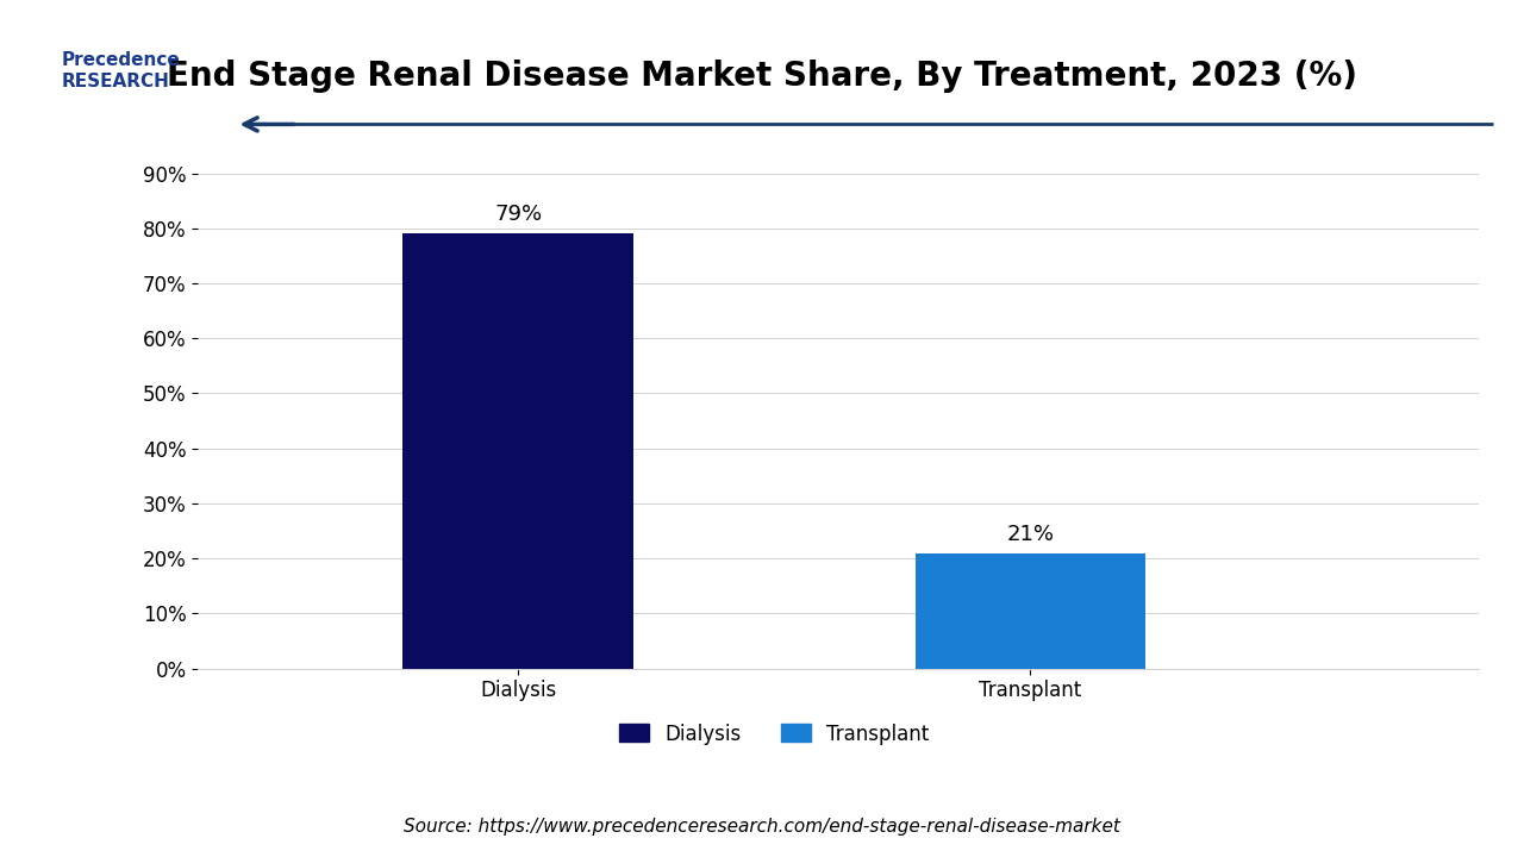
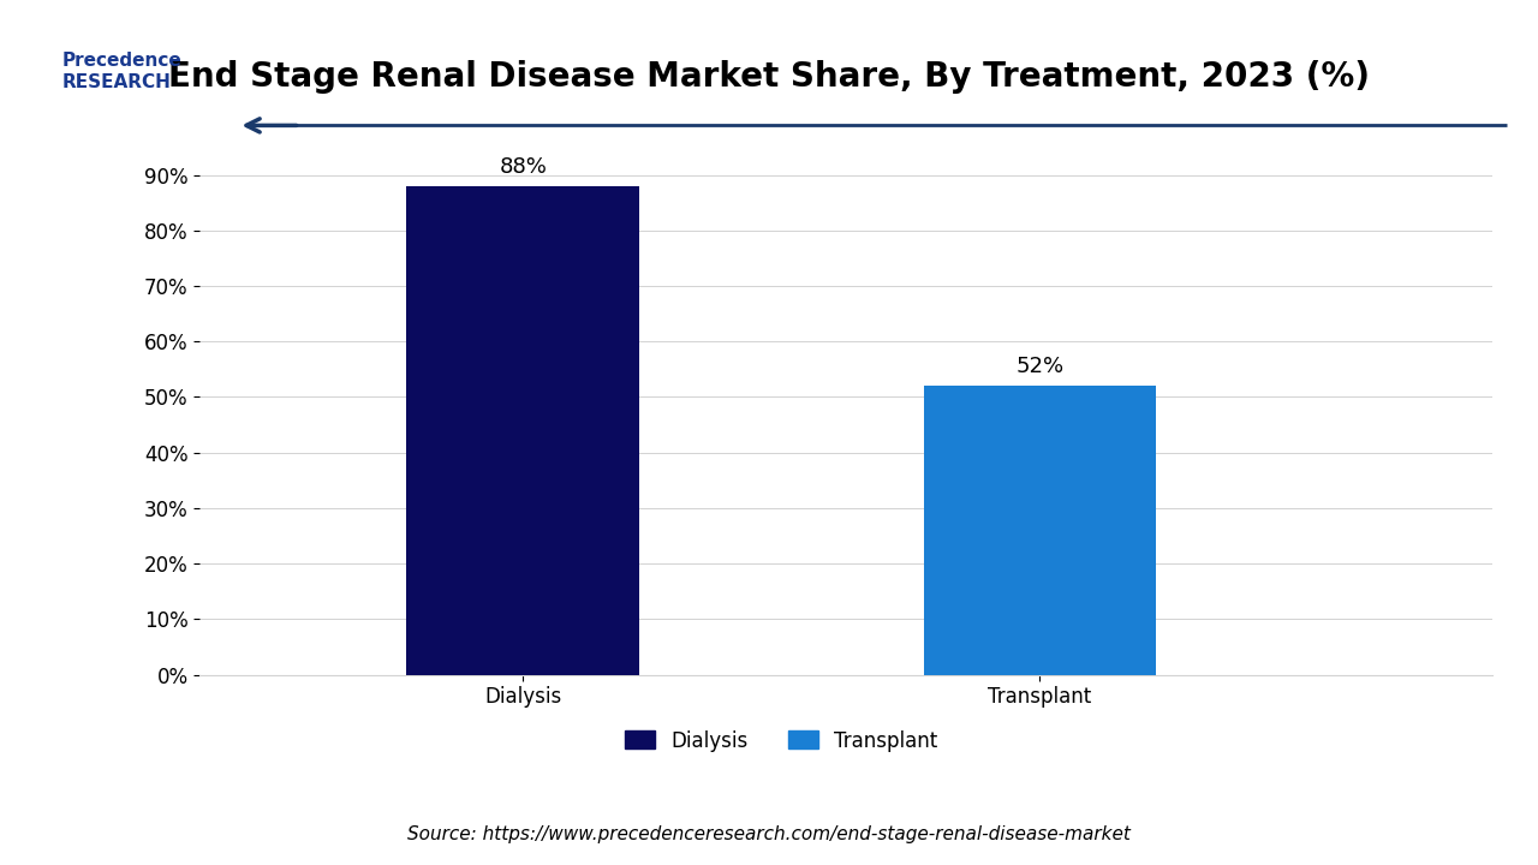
Dialysis: 79% -> 88%
Transplant: 21% -> 52%
